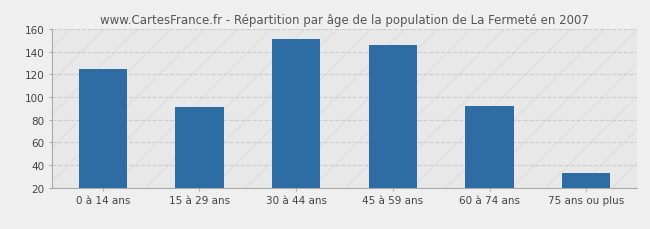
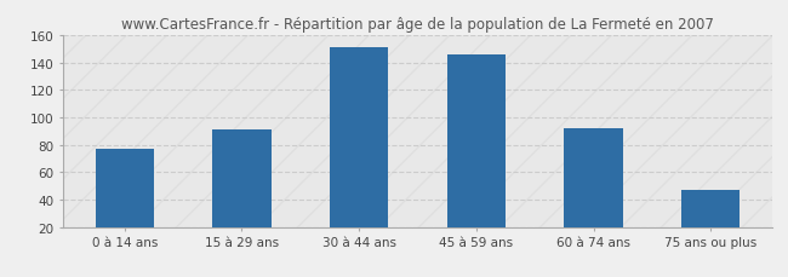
0 à 14 ans: 125 -> 77
75 ans ou plus: 33 -> 47
